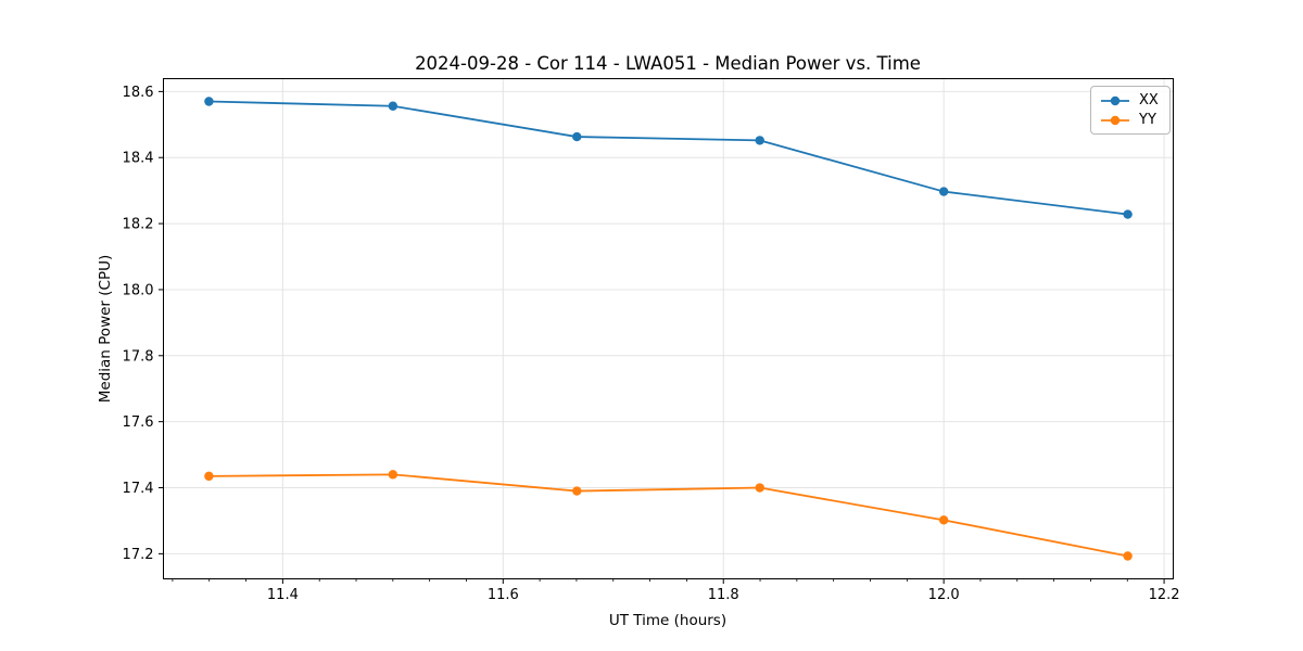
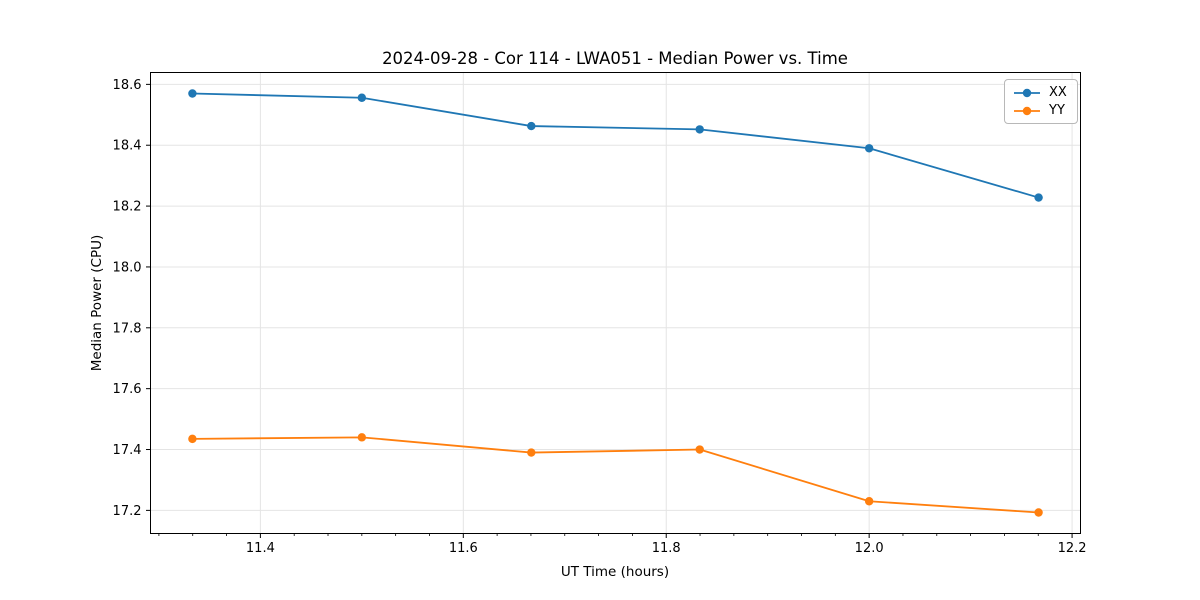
XX/12.0: 18.30 -> 18.39
YY/12.0: 17.30 -> 17.23
